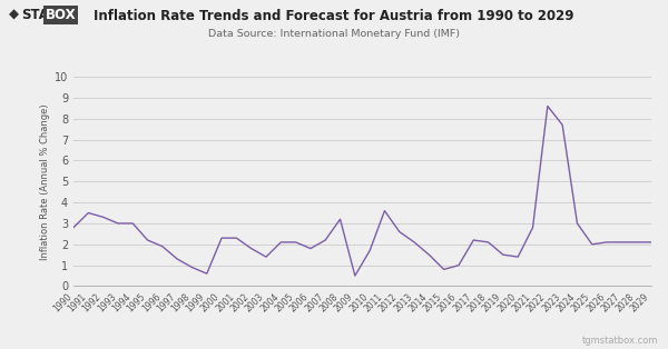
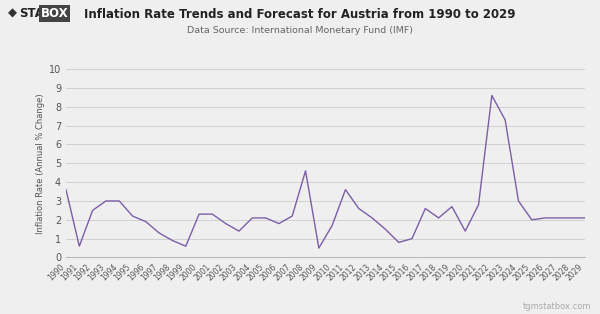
1990: 2.8 -> 3.6
1991: 3.5 -> 0.6
1992: 3.3 -> 2.5
2008: 3.2 -> 4.6
2017: 2.2 -> 2.6
2019: 1.5 -> 2.7
2023: 7.7 -> 7.3
